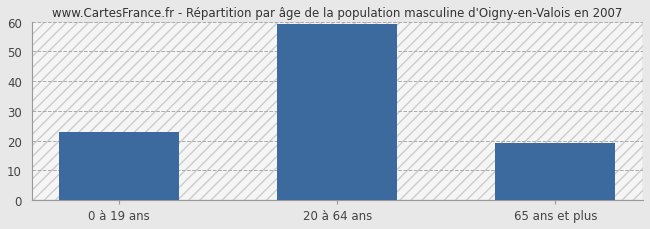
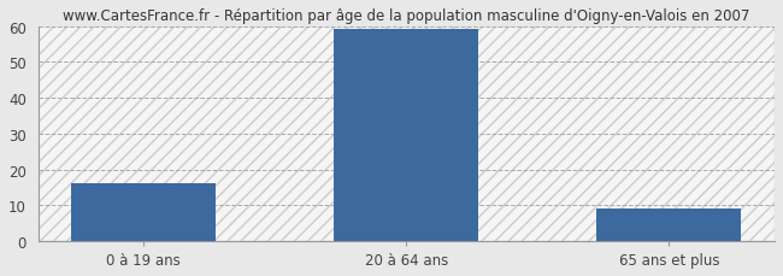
0 à 19 ans: 23 -> 16
65 ans et plus: 19 -> 9
